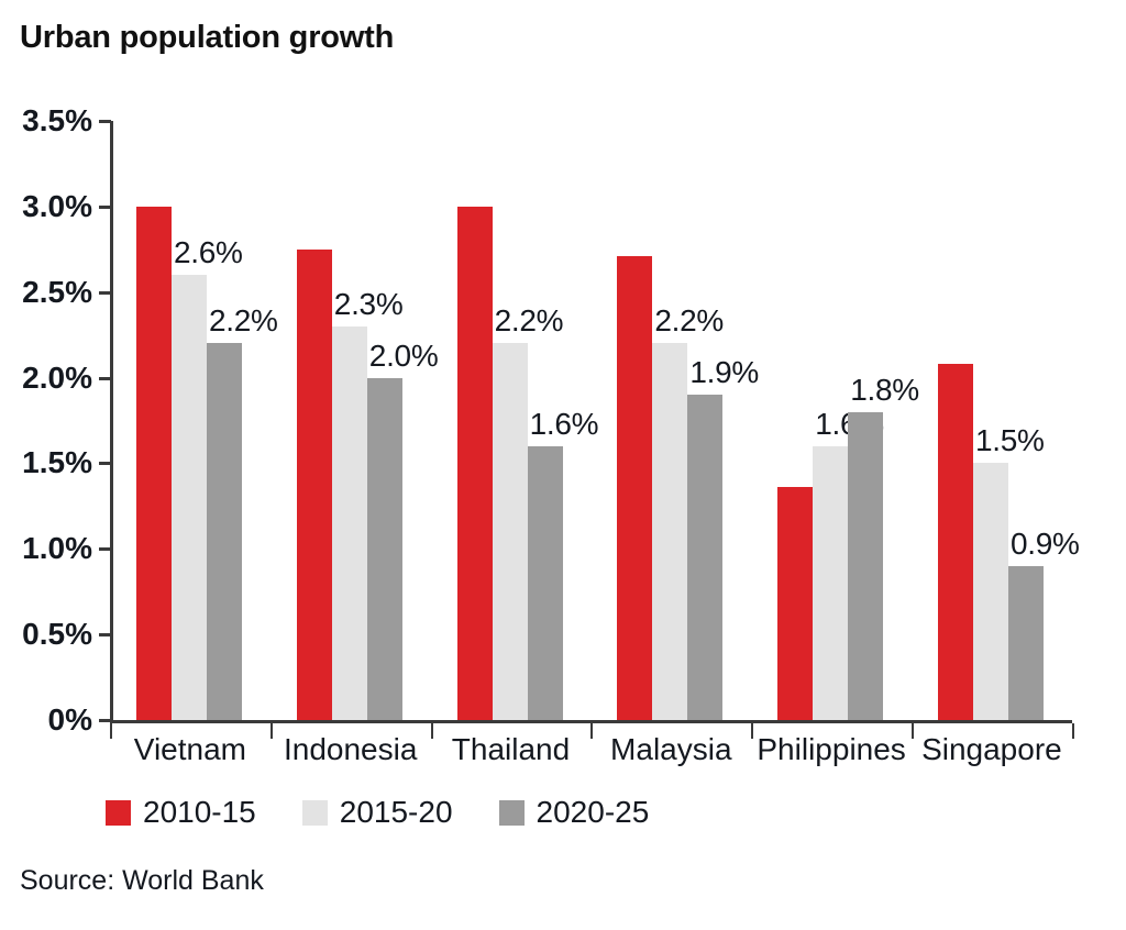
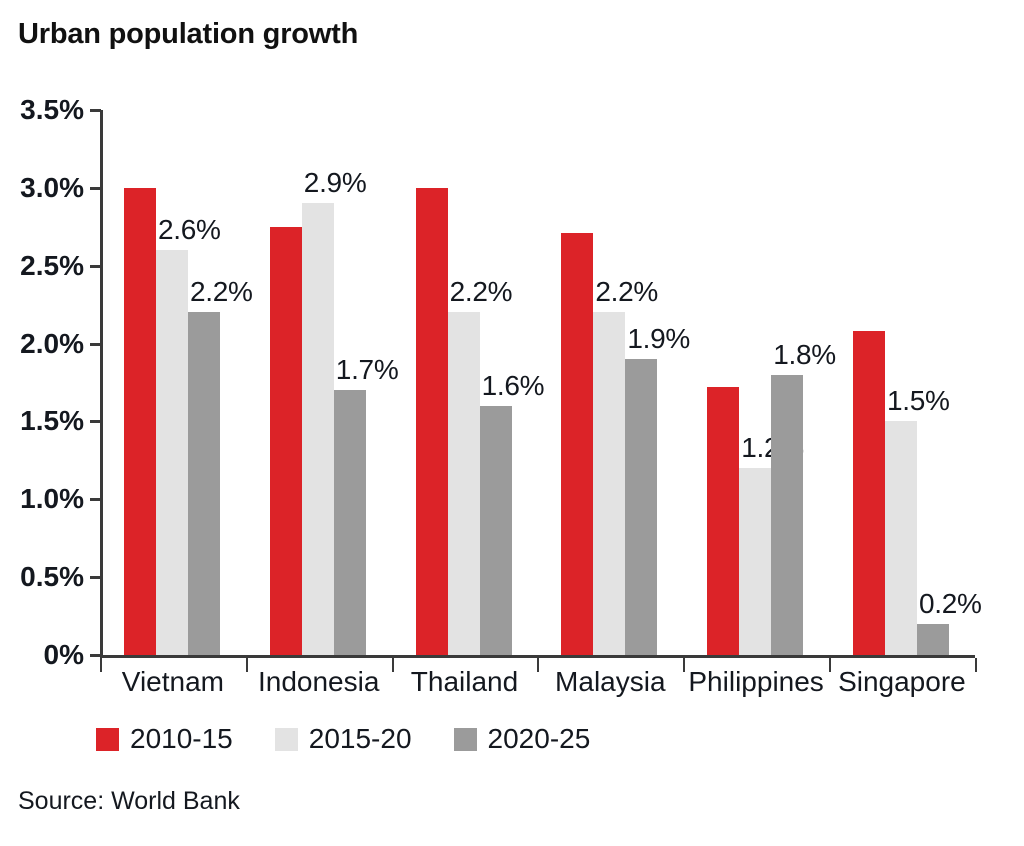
2015-20/Indonesia: 2.3% -> 2.9%
2020-25/Indonesia: 2.0% -> 1.7%
2010-15/Philippines: 1.36% -> 1.72%
2015-20/Philippines: 1.6% -> 1.2%
2020-25/Singapore: 0.9% -> 0.2%
